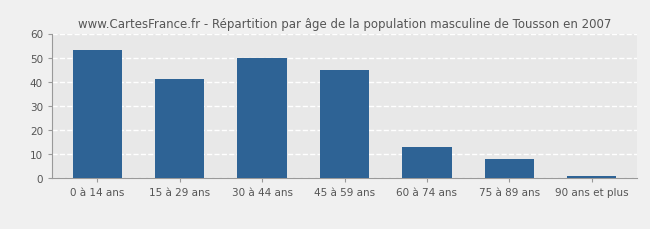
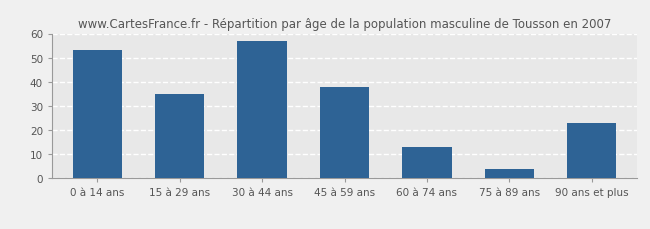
15 à 29 ans: 41 -> 35
30 à 44 ans: 50 -> 57
45 à 59 ans: 45 -> 38
75 à 89 ans: 8 -> 4
90 ans et plus: 1 -> 23
